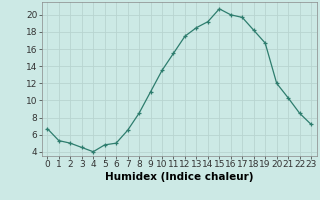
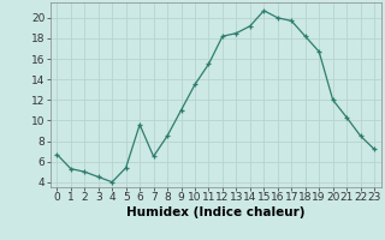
5: 4.8 -> 5.4
6: 5.0 -> 9.6
12: 17.5 -> 18.2
